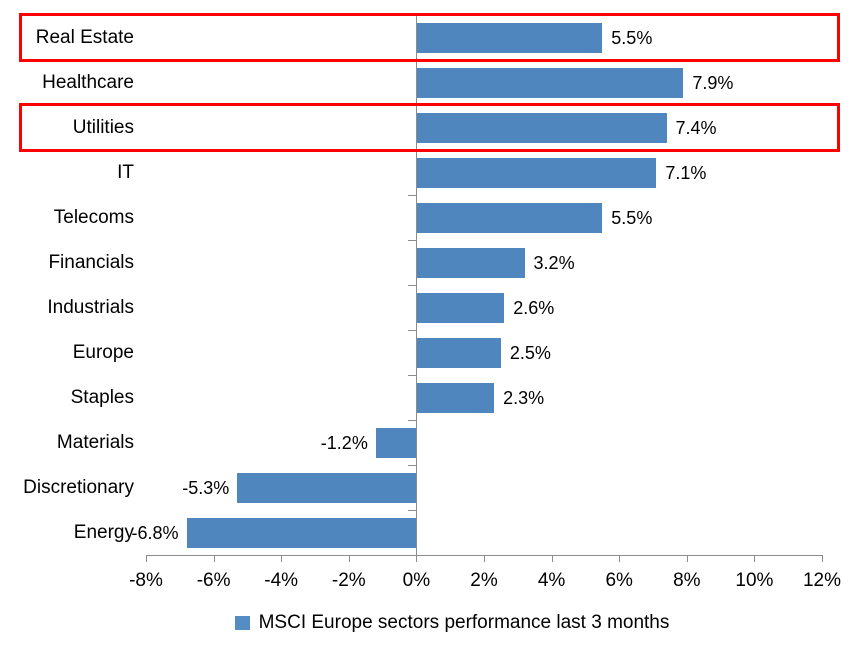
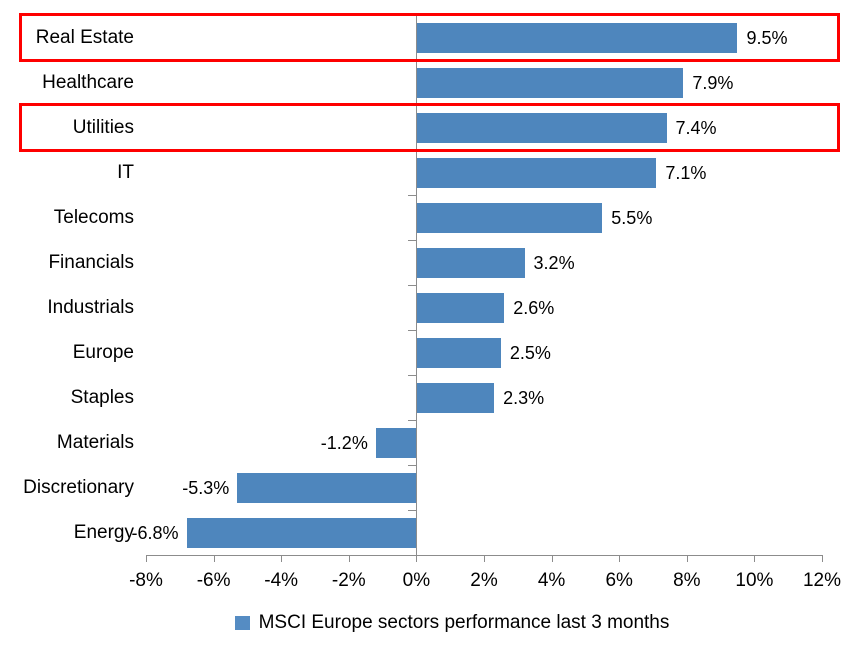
Real Estate: 5.5% -> 9.5%
